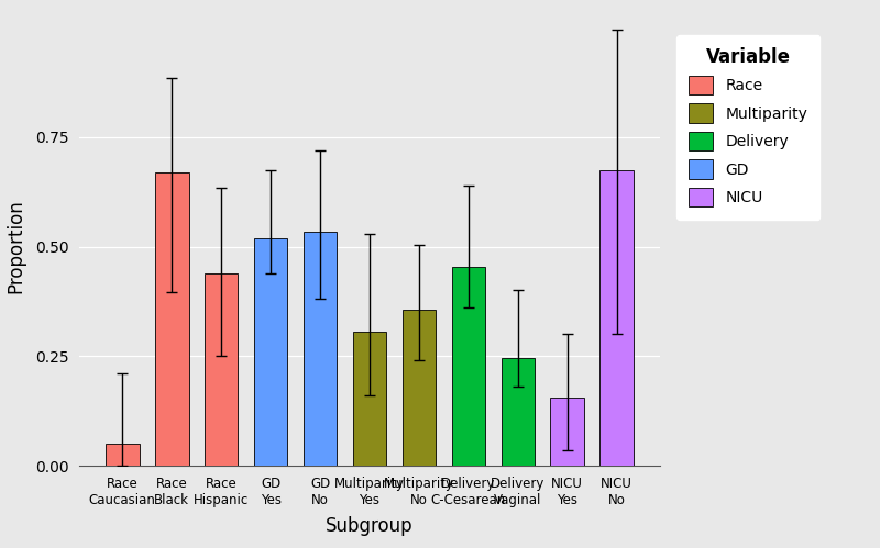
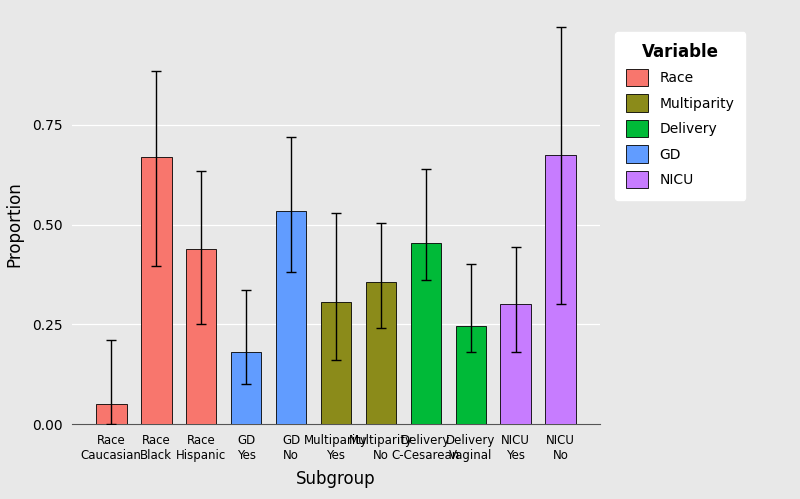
GD Yes: 0.520 -> 0.180
NICU Yes: 0.155 -> 0.300
